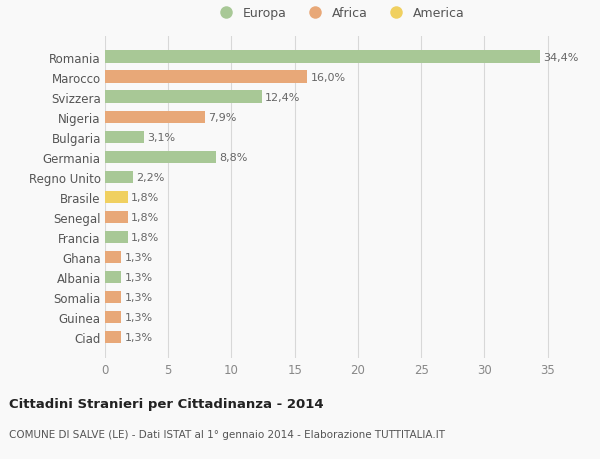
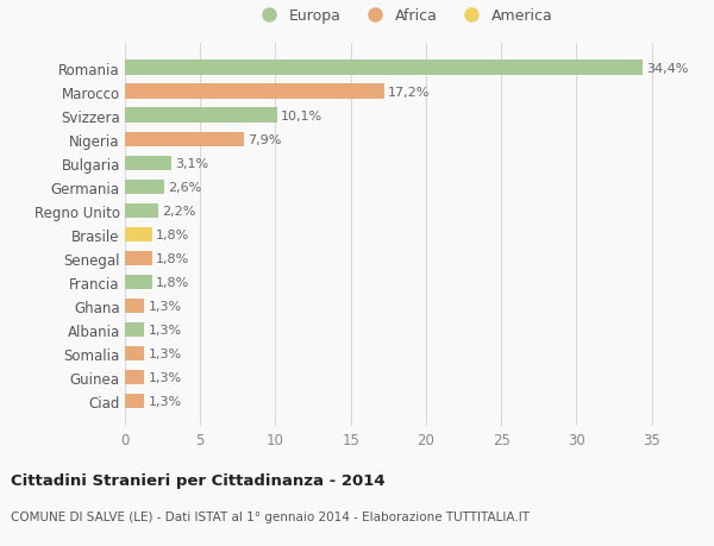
Marocco: 16,0% -> 17,2%
Svizzera: 12,4% -> 10,1%
Germania: 8,8% -> 2,6%
